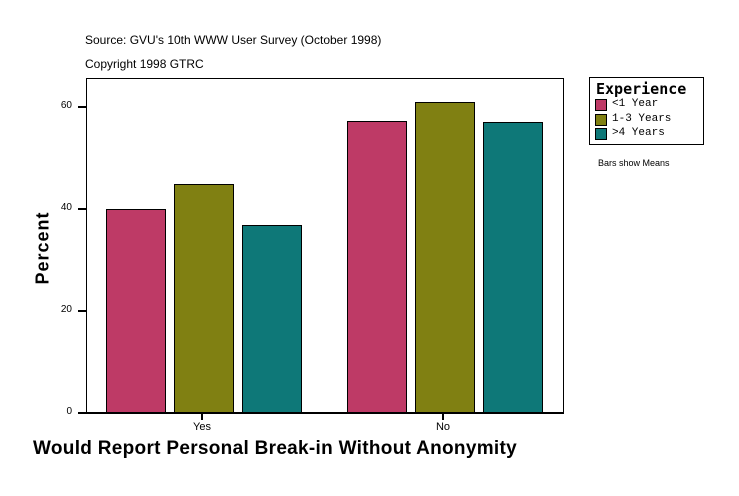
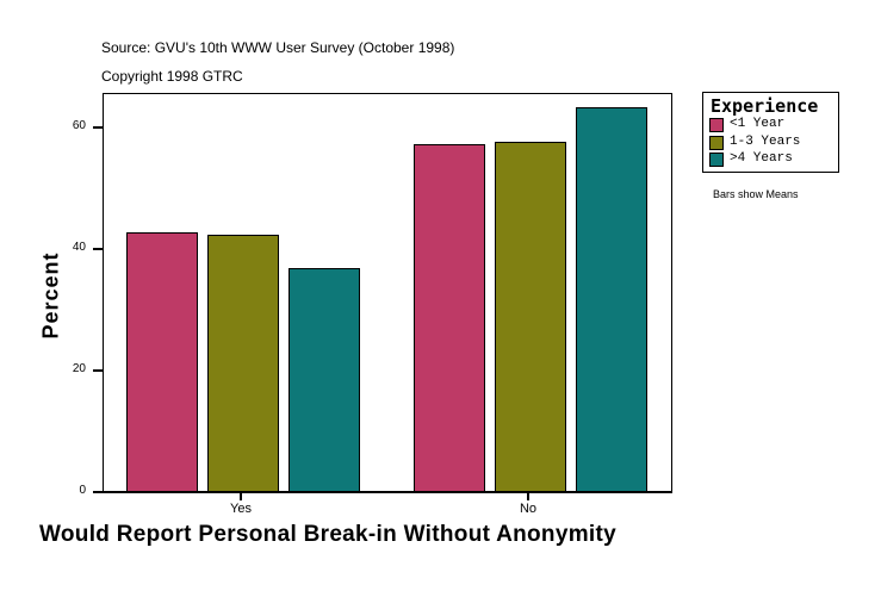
<1 Year/Yes: 40 -> 43
1-3 Years/Yes: 45 -> 42
1-3 Years/No: 61 -> 58
>4 Years/No: 57 -> 63
